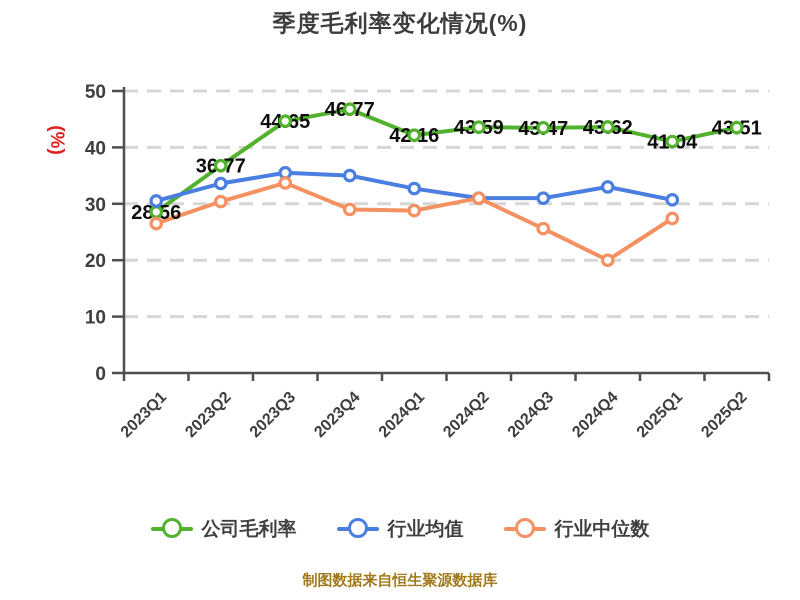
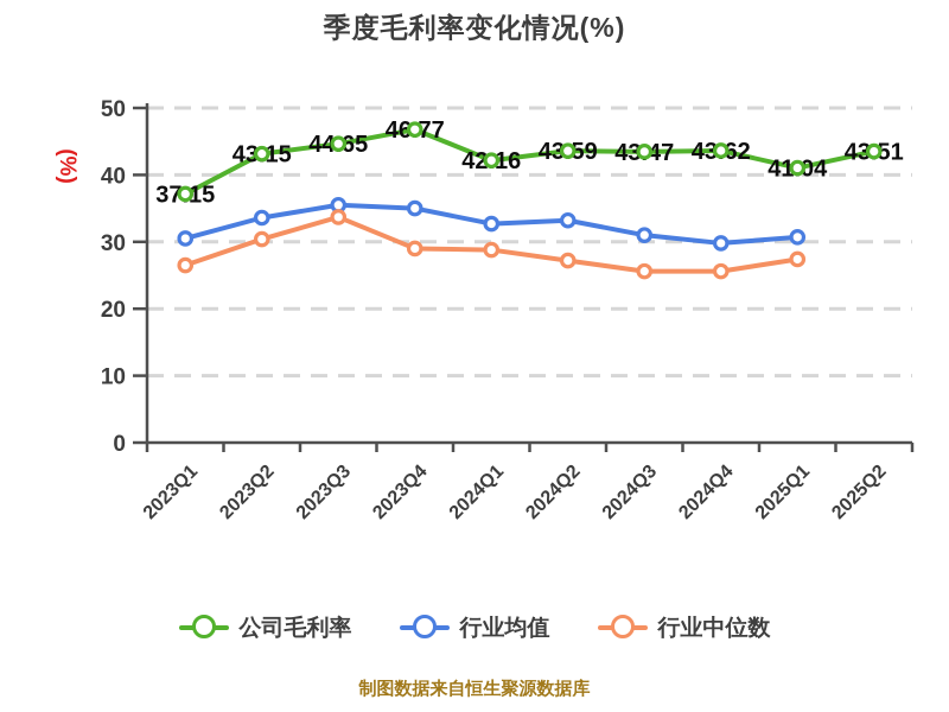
公司毛利率/2023Q1: 28.56 -> 37.15
公司毛利率/2023Q2: 36.77 -> 43.15
行业均值/2024Q2: 31 -> 33
行业中位数/2024Q2: 31 -> 27
行业均值/2024Q4: 33 -> 30
行业中位数/2024Q4: 20 -> 26
